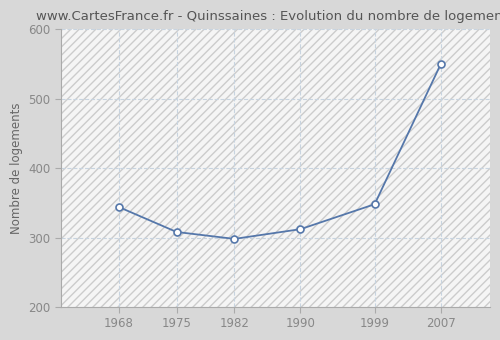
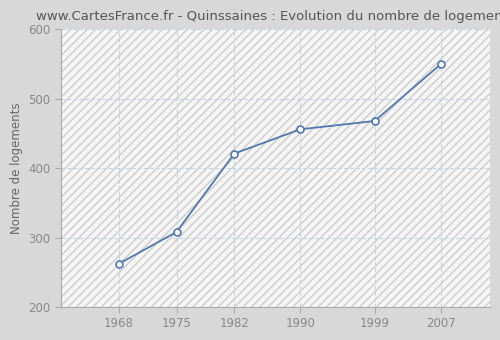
1968: 344 -> 262
1982: 298 -> 421
1990: 312 -> 456
1999: 348 -> 468
